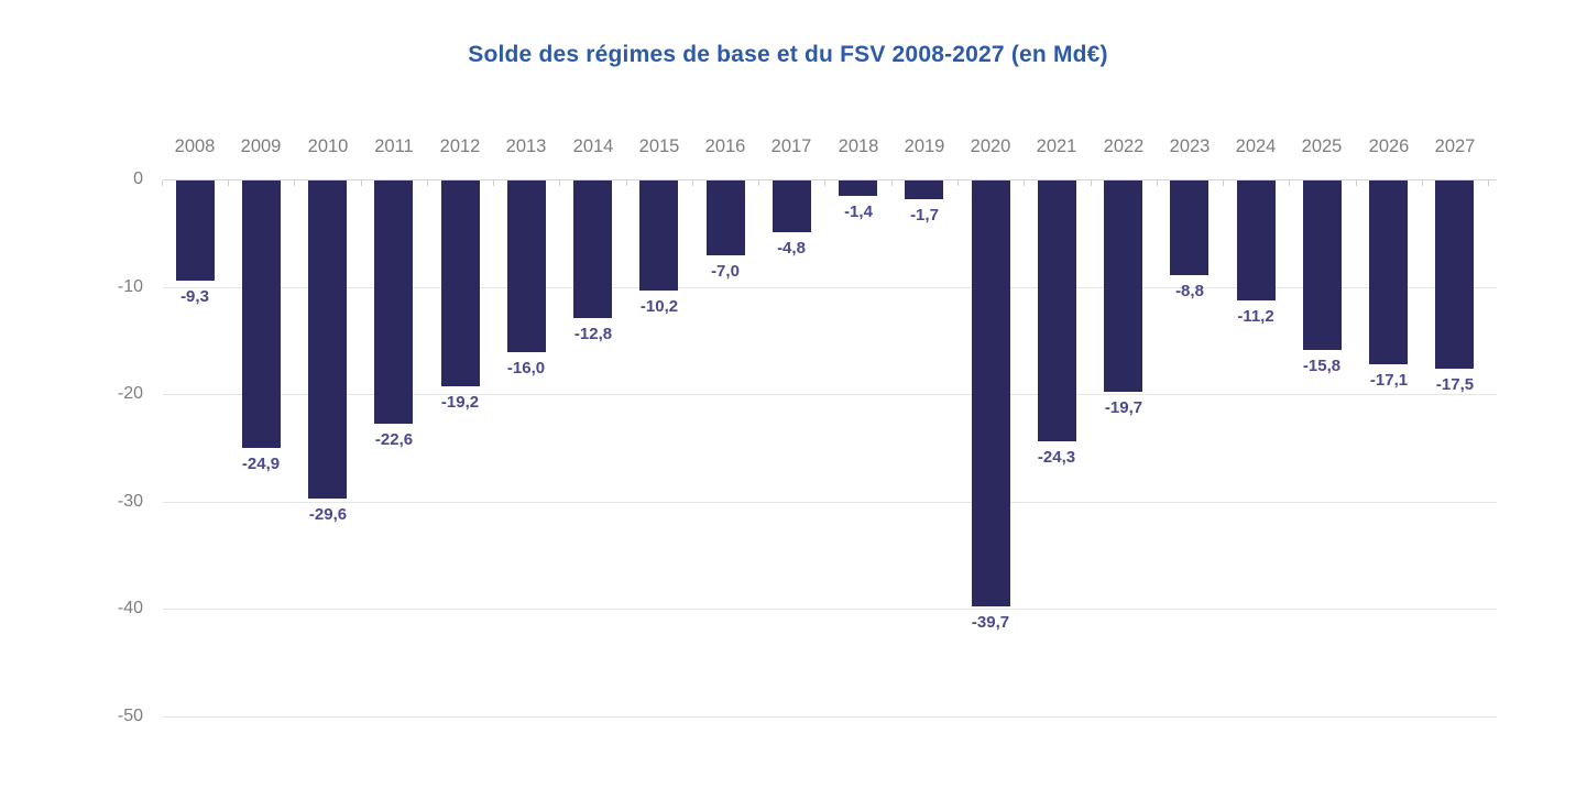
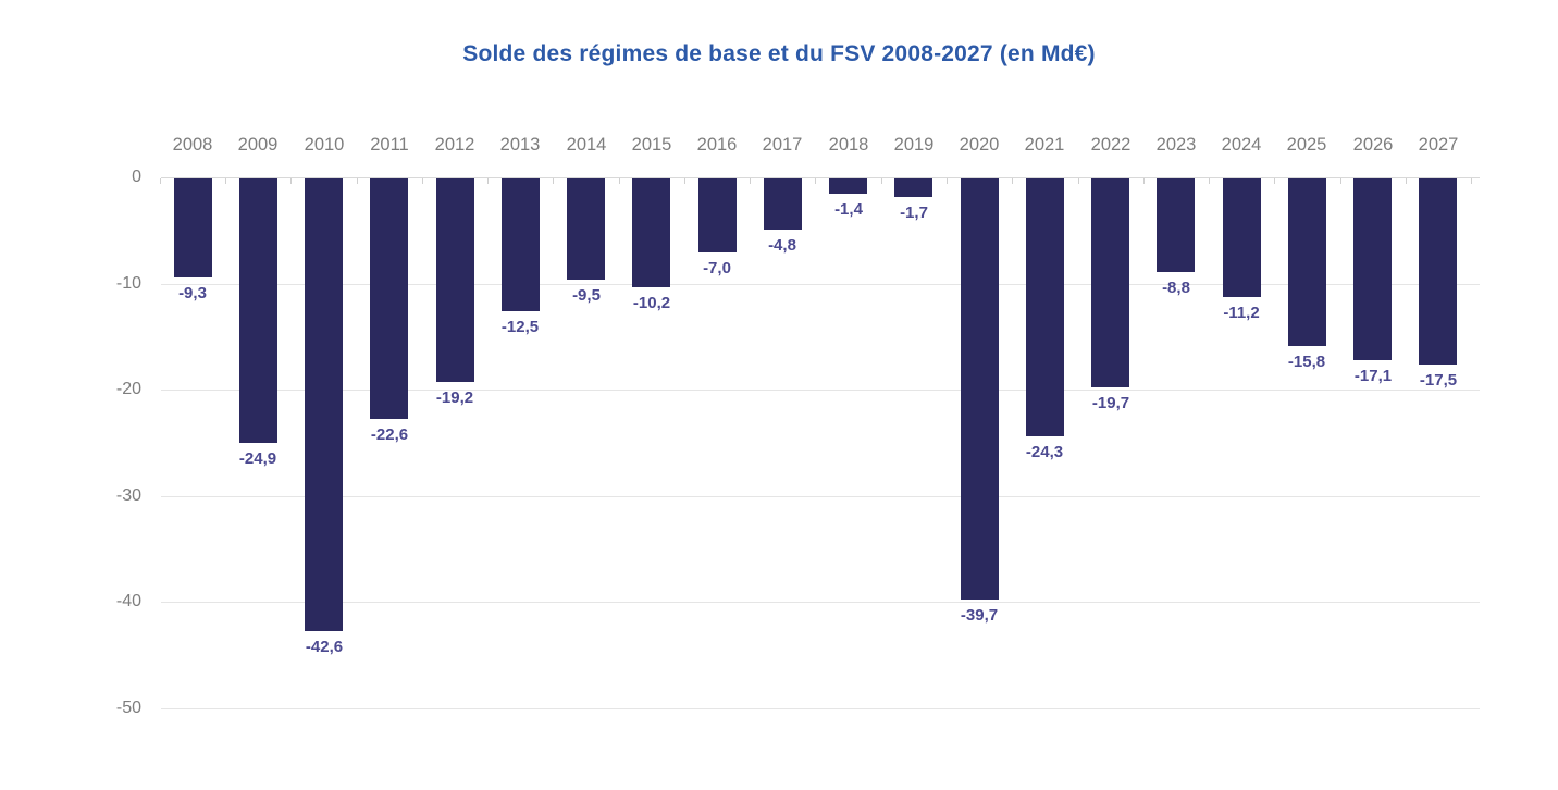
2010: -29,6 -> -42,6
2013: -16,0 -> -12,5
2014: -12,8 -> -9,5
